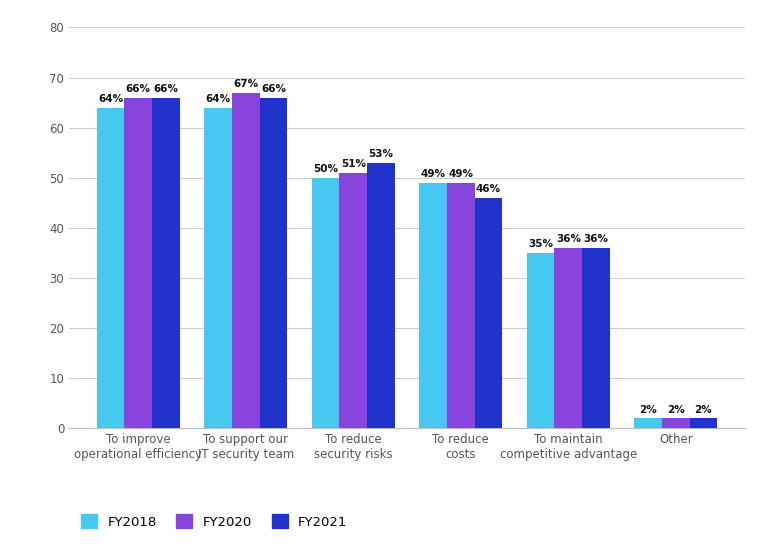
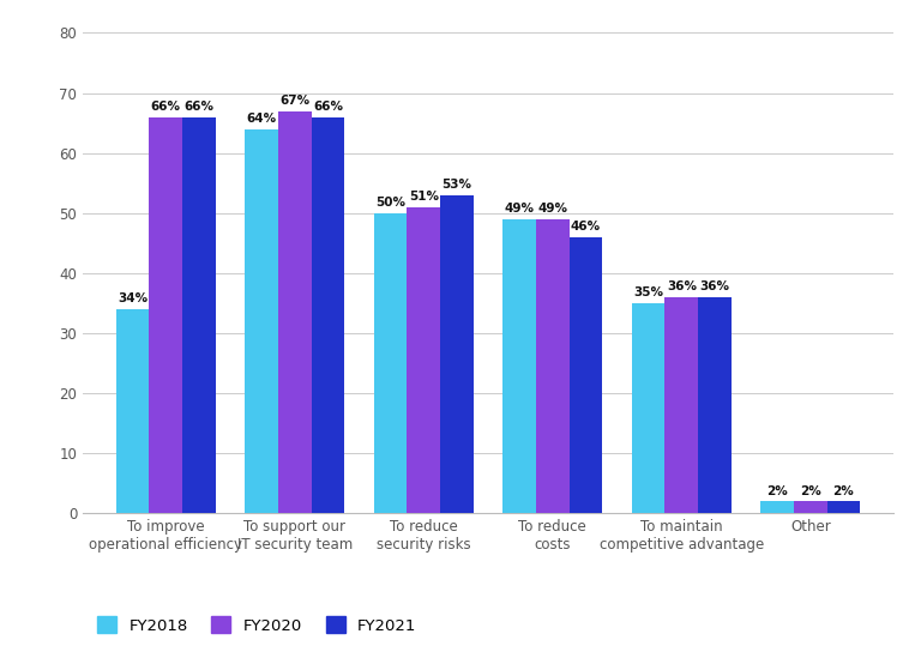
FY2018/To improve operational efficiency: 64% -> 34%
